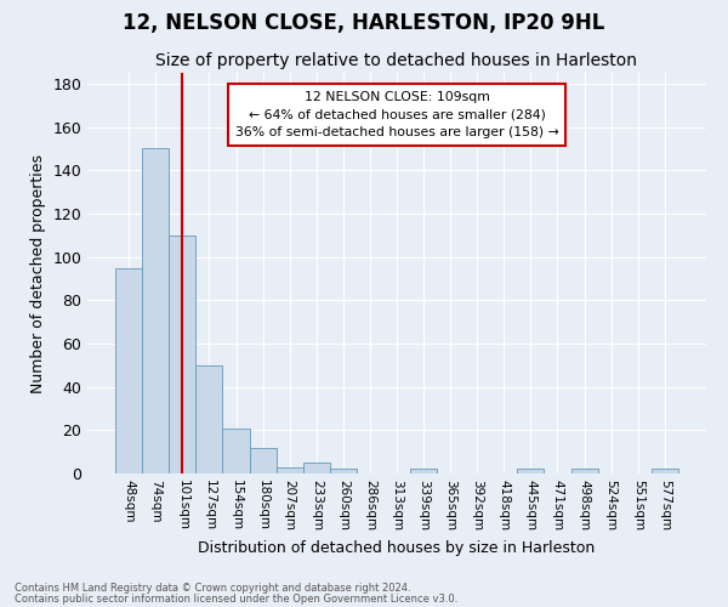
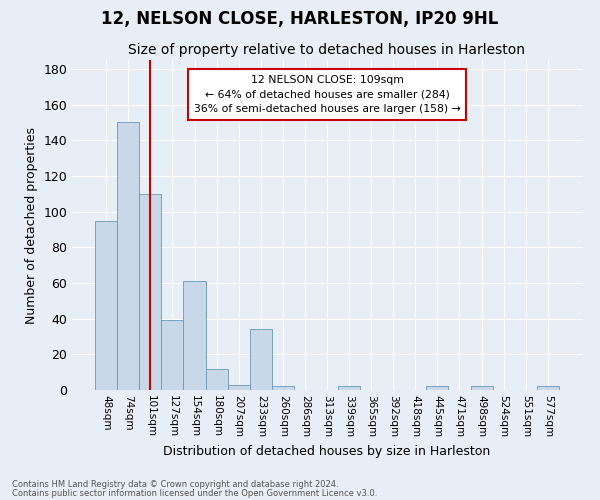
127sqm: 50 -> 39
154sqm: 21 -> 61
233sqm: 5 -> 34
